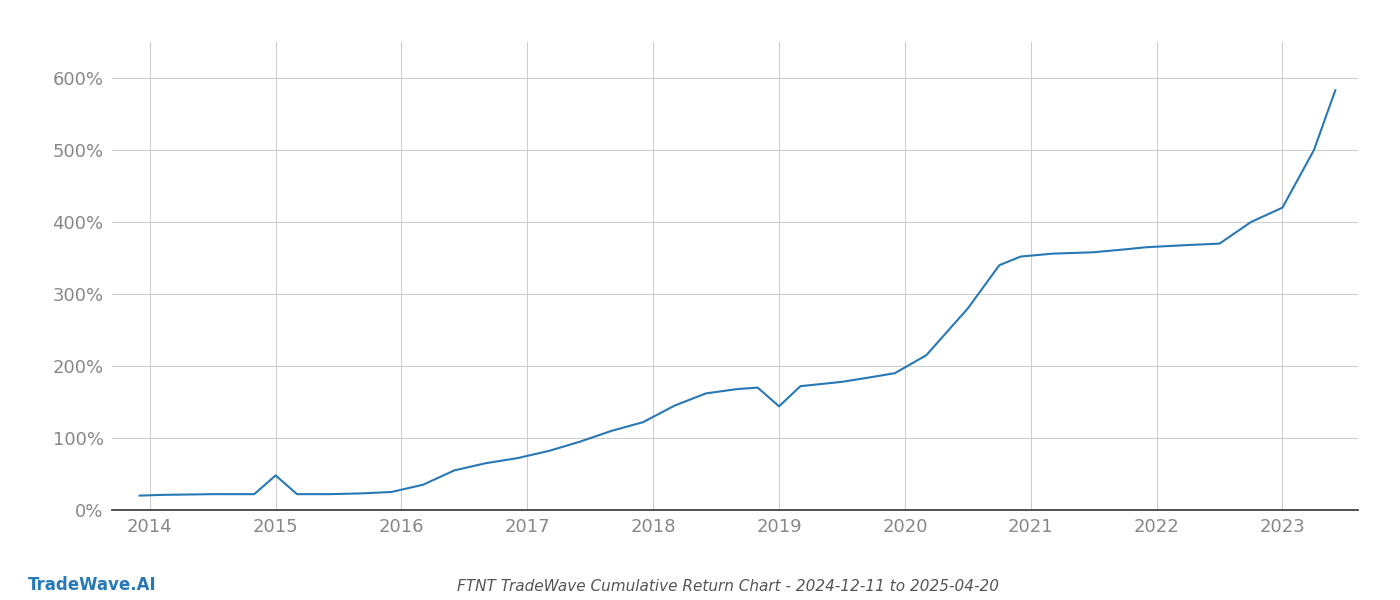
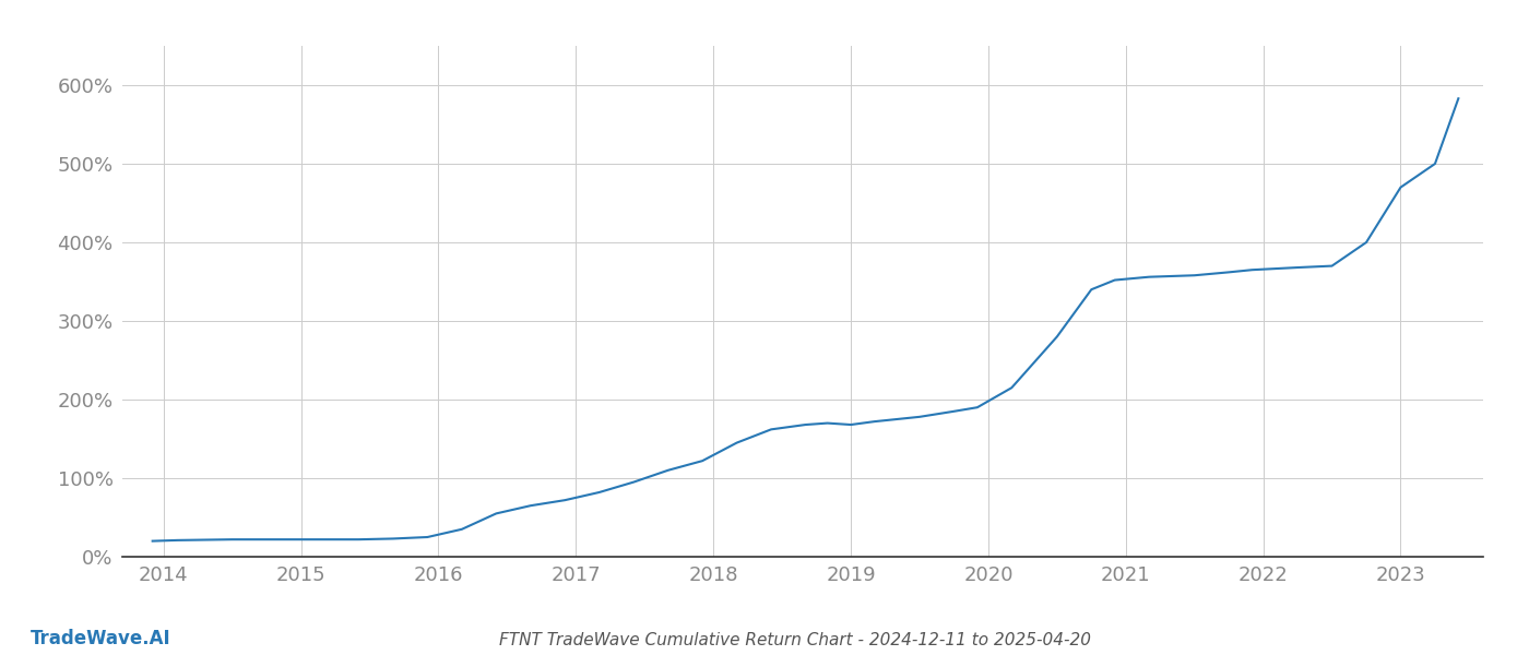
2015: 48% -> 22%
2019: 144% -> 168%
2023: 420% -> 470%
